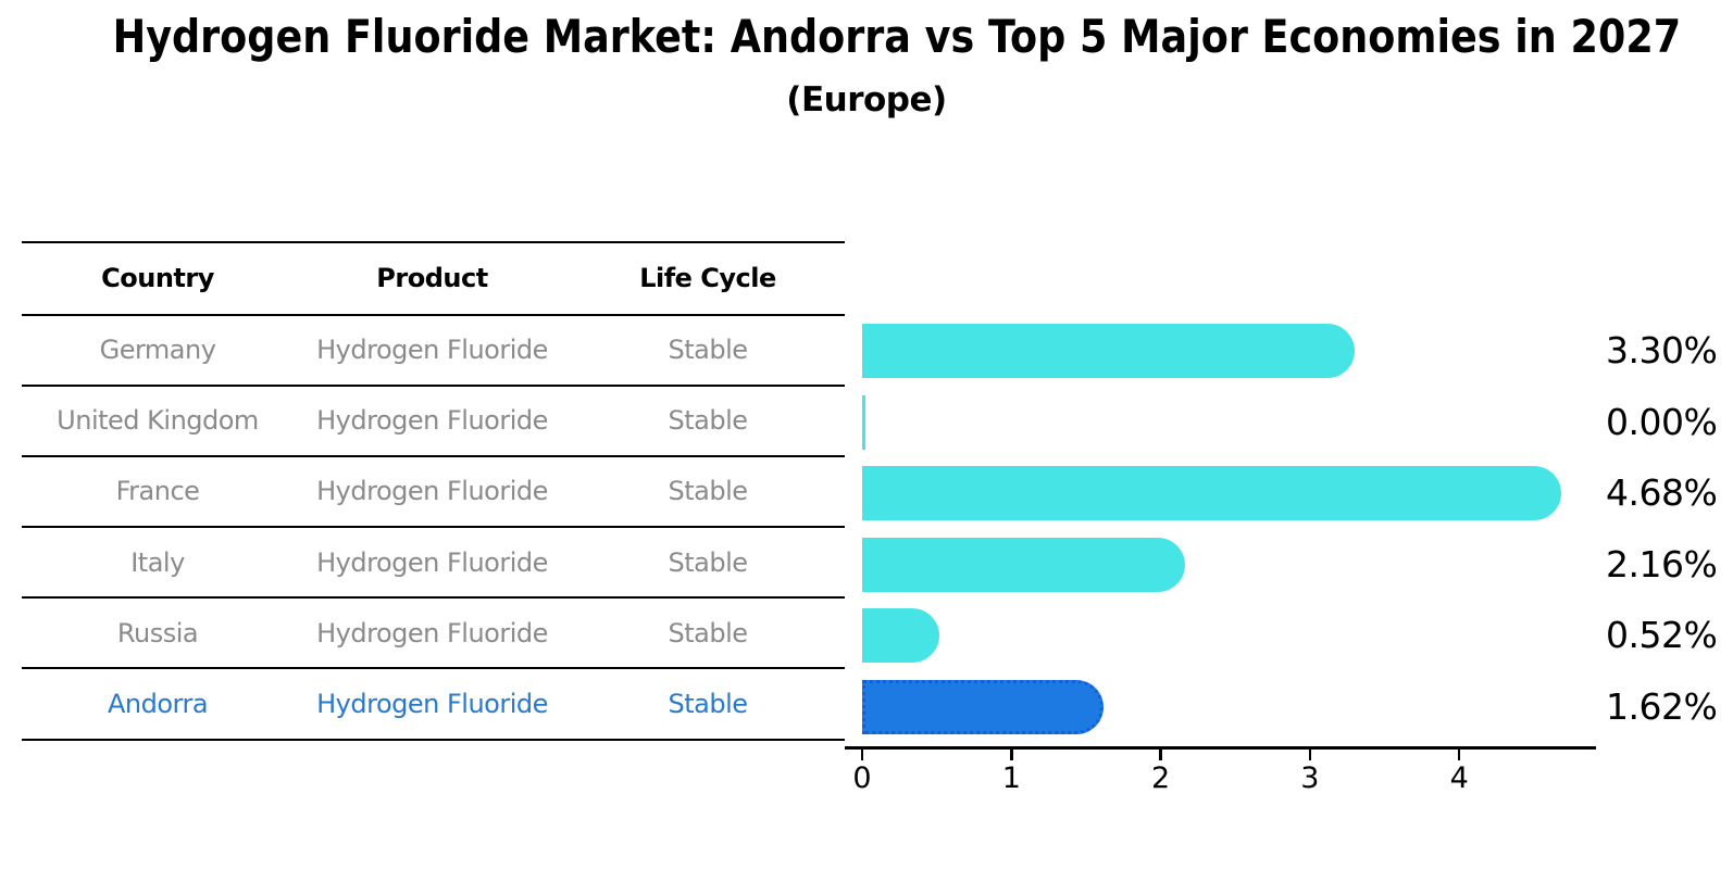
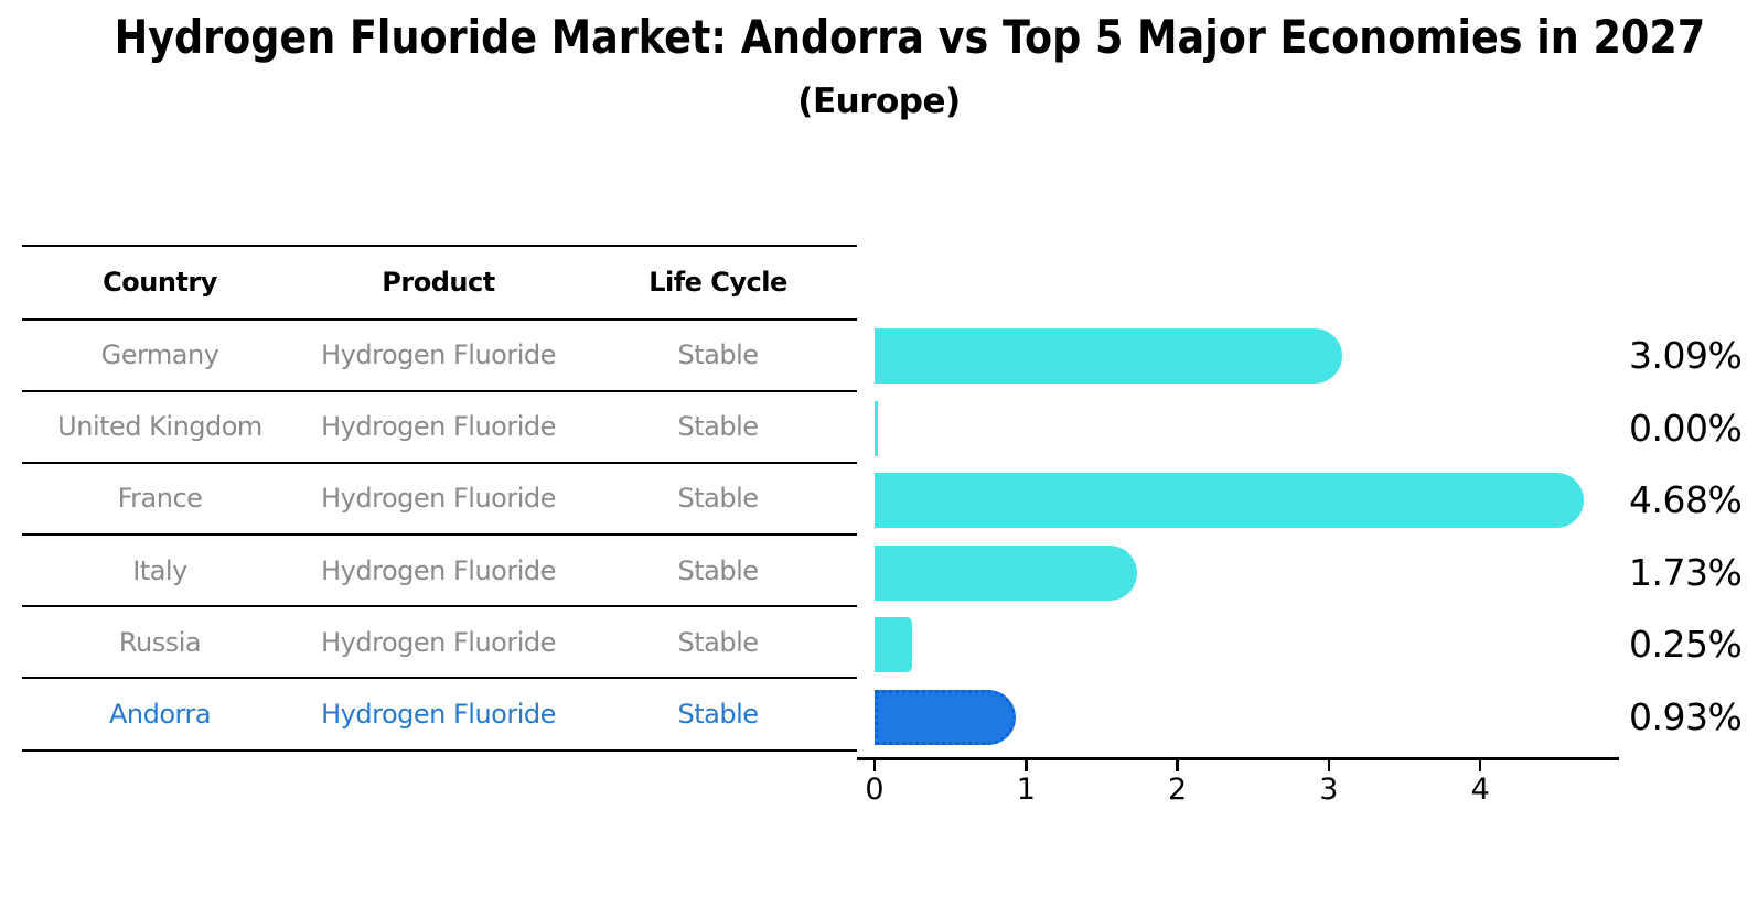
Germany: 3.30% -> 3.09%
Italy: 2.16% -> 1.73%
Russia: 0.52% -> 0.25%
Andorra: 1.62% -> 0.93%
